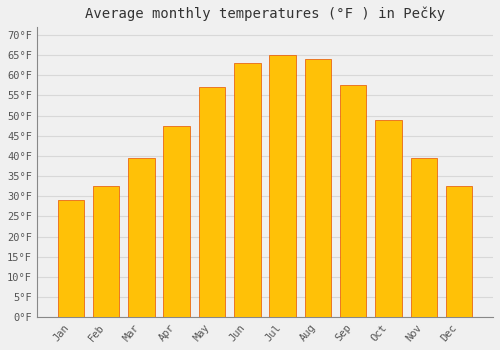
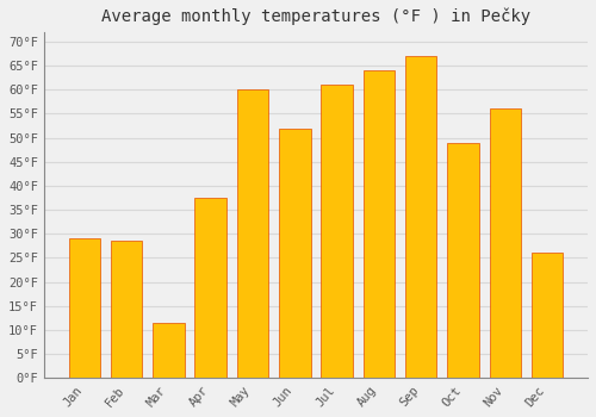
Feb: 32.5°F -> 28.5°F
Mar: 39.5°F -> 11.5°F
Apr: 47.5°F -> 37.5°F
May: 57.0°F -> 60.0°F
Jun: 63.0°F -> 52.0°F
Jul: 65.0°F -> 61.0°F
Sep: 57.5°F -> 67.0°F
Nov: 39.5°F -> 56.0°F
Dec: 32.5°F -> 26.0°F
